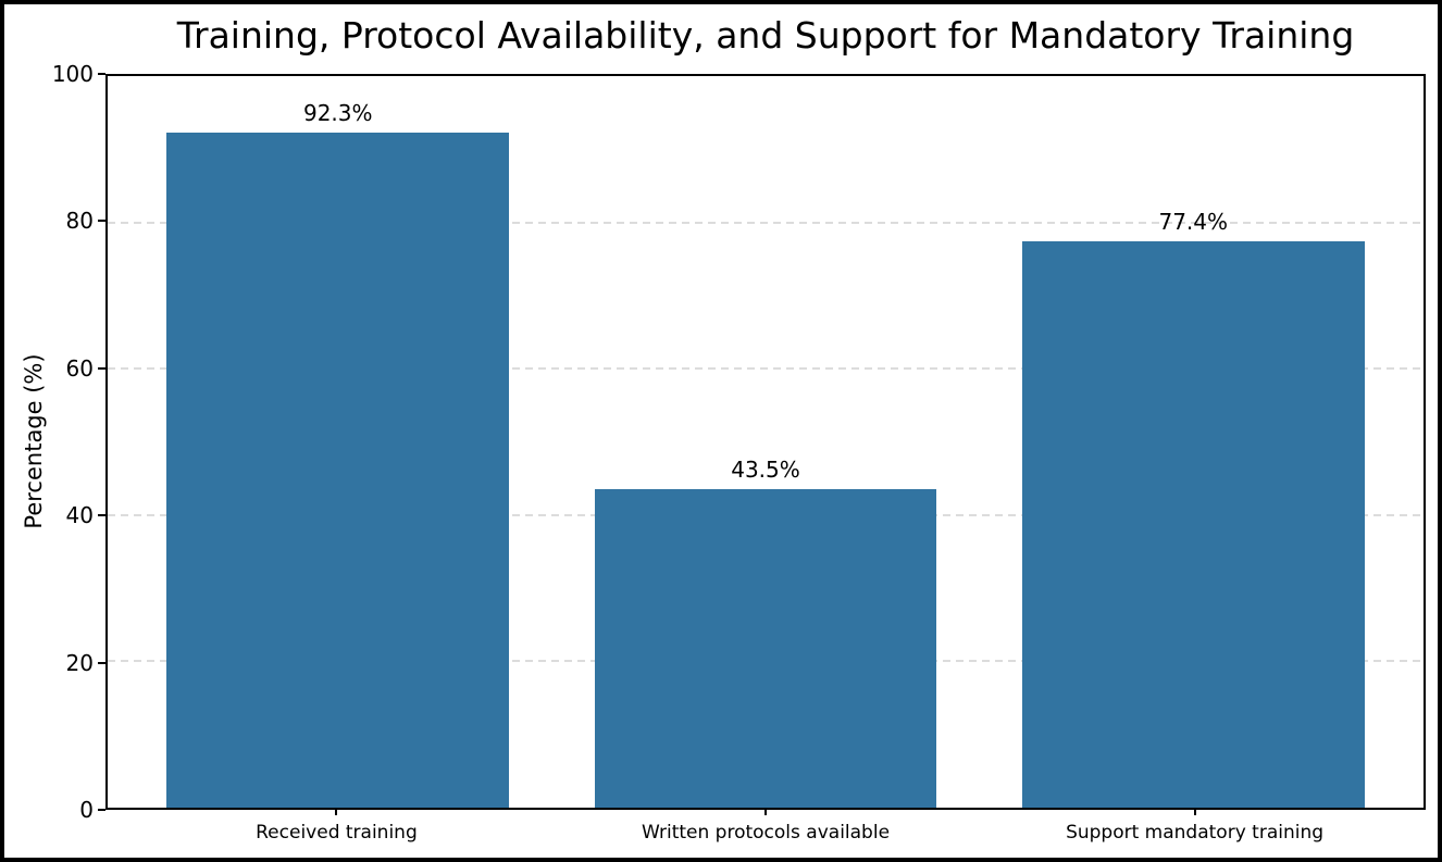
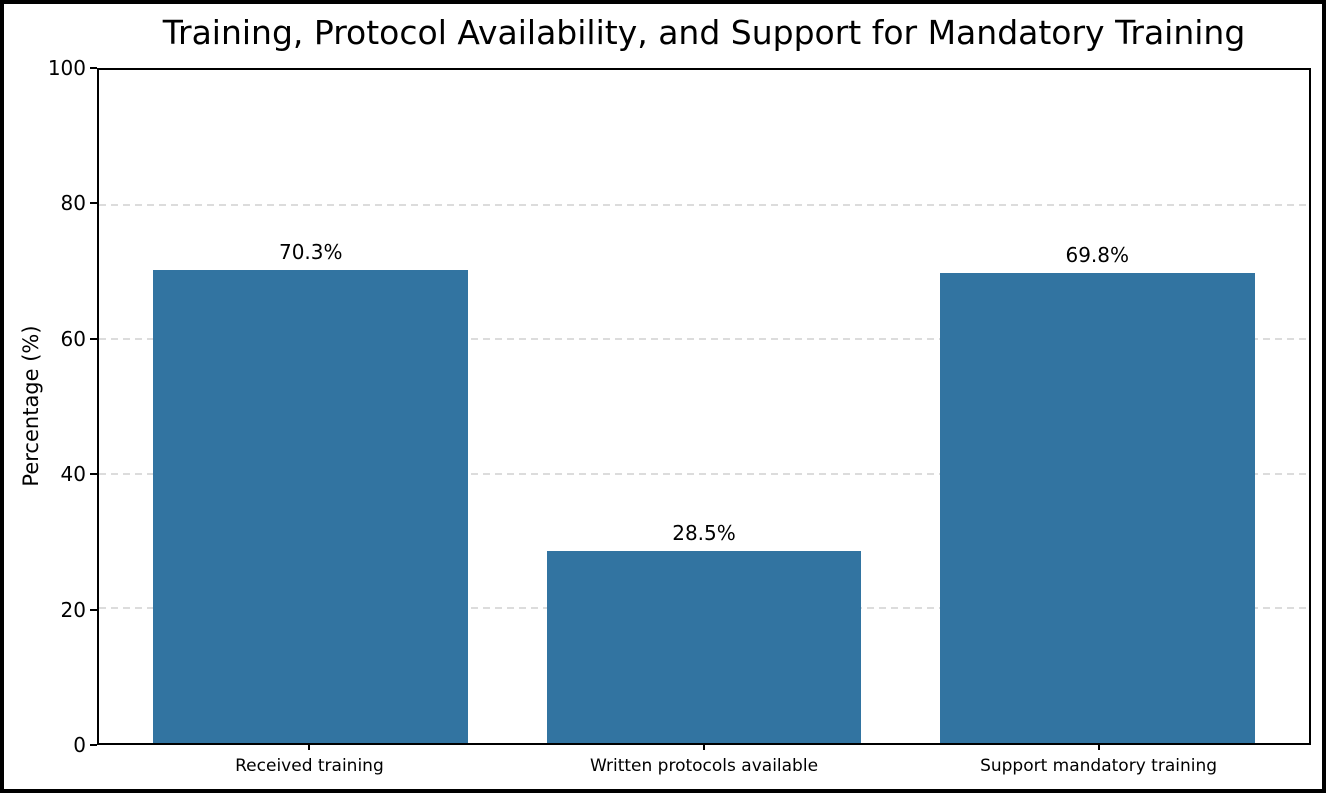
Received training: 92.3% -> 70.3%
Written protocols available: 43.5% -> 28.5%
Support mandatory training: 77.4% -> 69.8%
